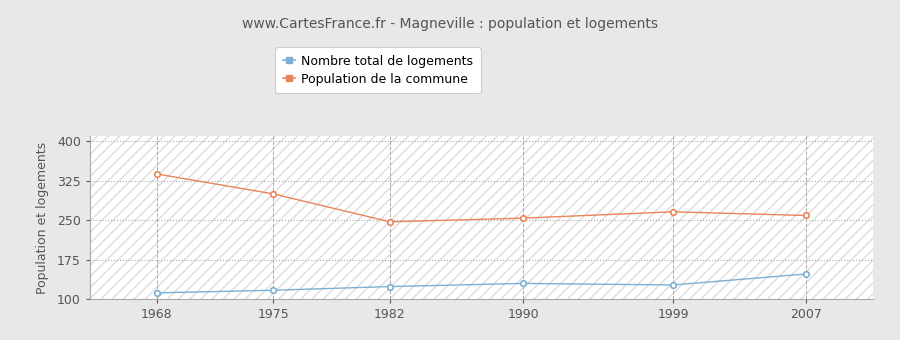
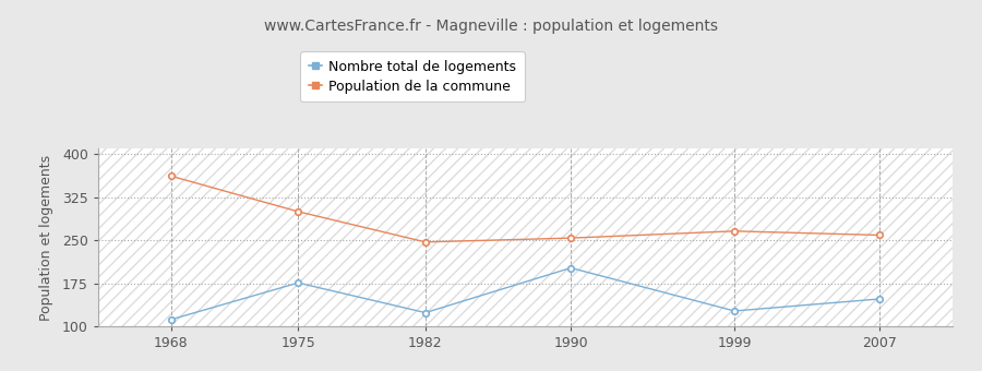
Population de la commune/1968: 338 -> 362
Nombre total de logements/1975: 117 -> 176
Nombre total de logements/1990: 130 -> 202
